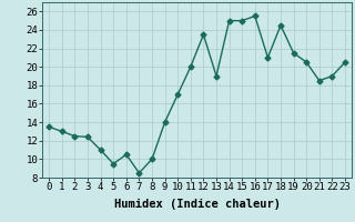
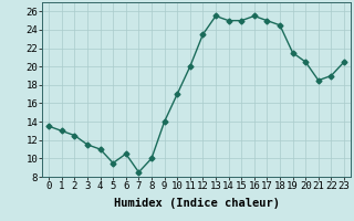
3: 12.4 -> 11.5
13: 19.0 -> 25.5
17: 21.0 -> 25.0
